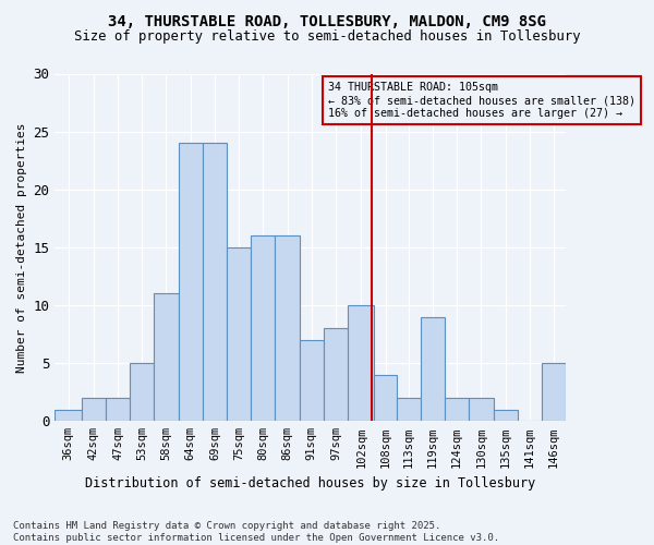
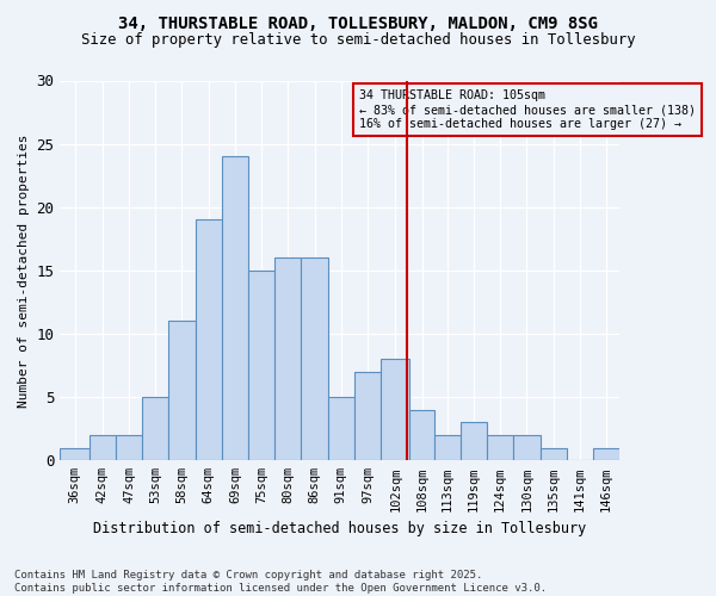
64sqm: 24 -> 19
91sqm: 7 -> 5
97sqm: 8 -> 7
102sqm: 10 -> 8
119sqm: 9 -> 3
146sqm: 5 -> 1
